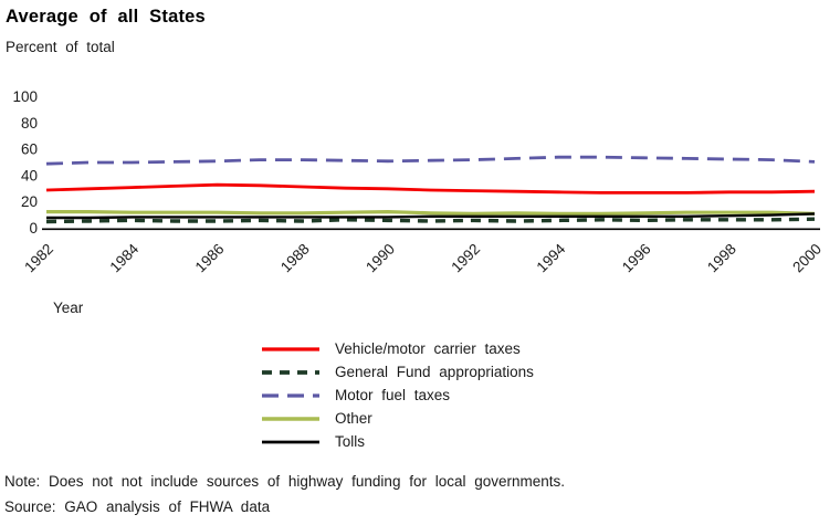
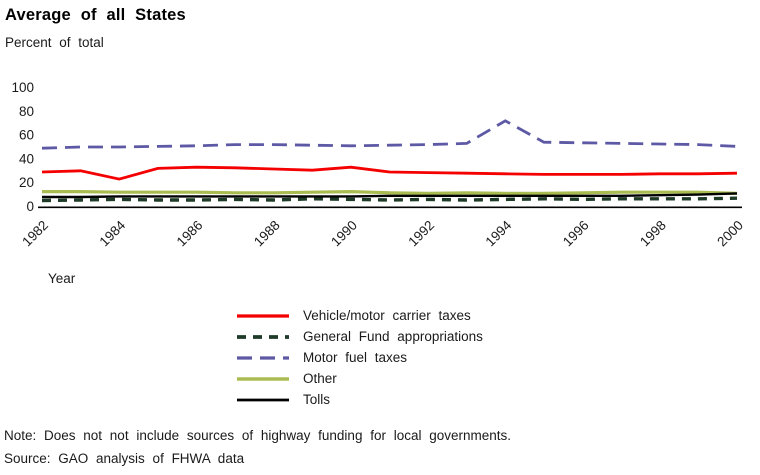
Vehicle/motor carrier taxes/1984: 31 -> 23
Vehicle/motor carrier taxes/1990: 30 -> 33
Motor fuel taxes/1994: 54 -> 72
